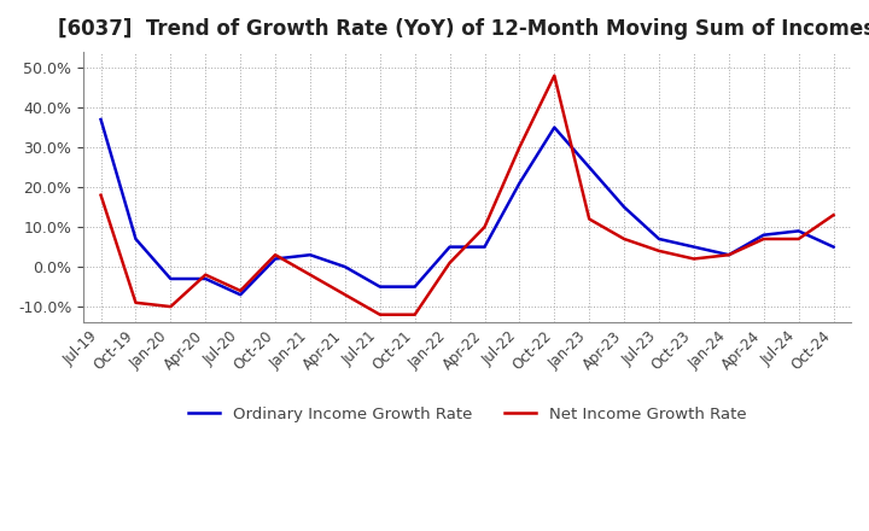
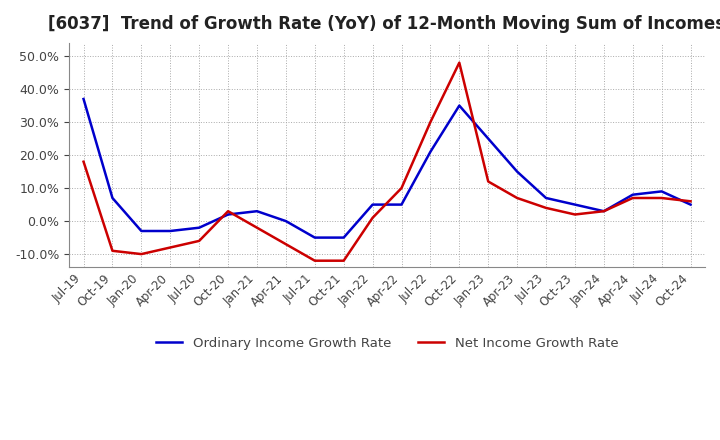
Net Income Growth Rate/Apr-20: -2% -> -8%
Ordinary Income Growth Rate/Jul-20: -7% -> -2%
Net Income Growth Rate/Oct-24: 13% -> 6%
